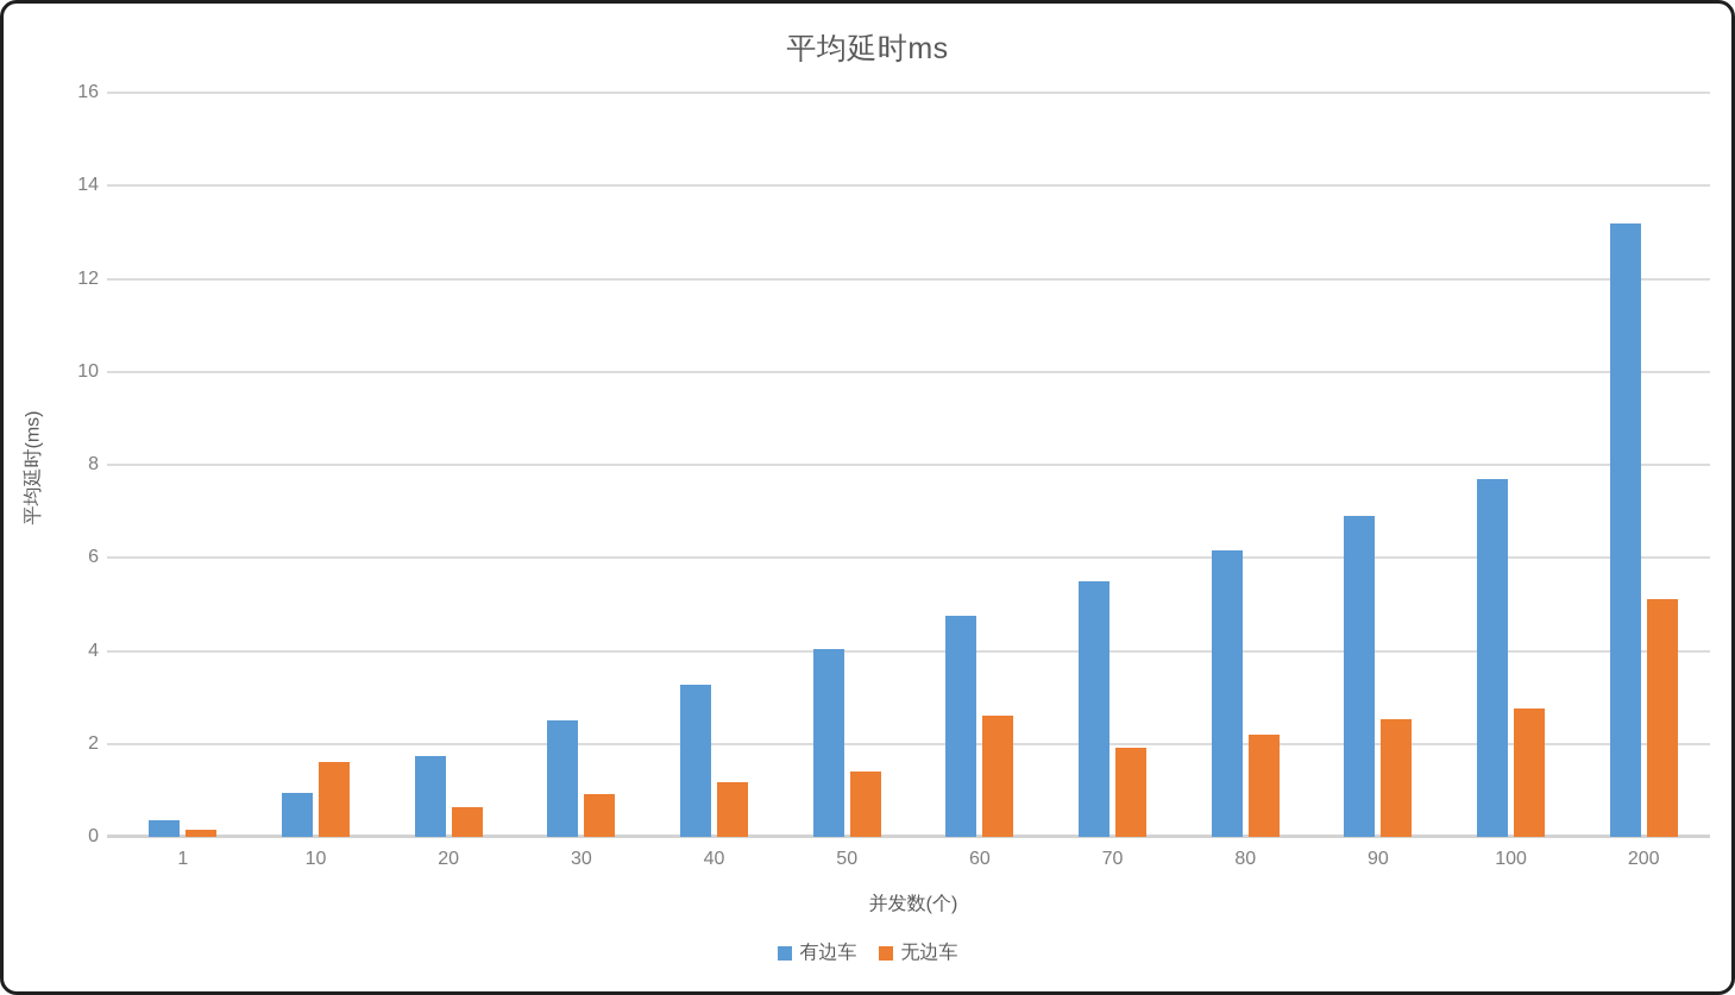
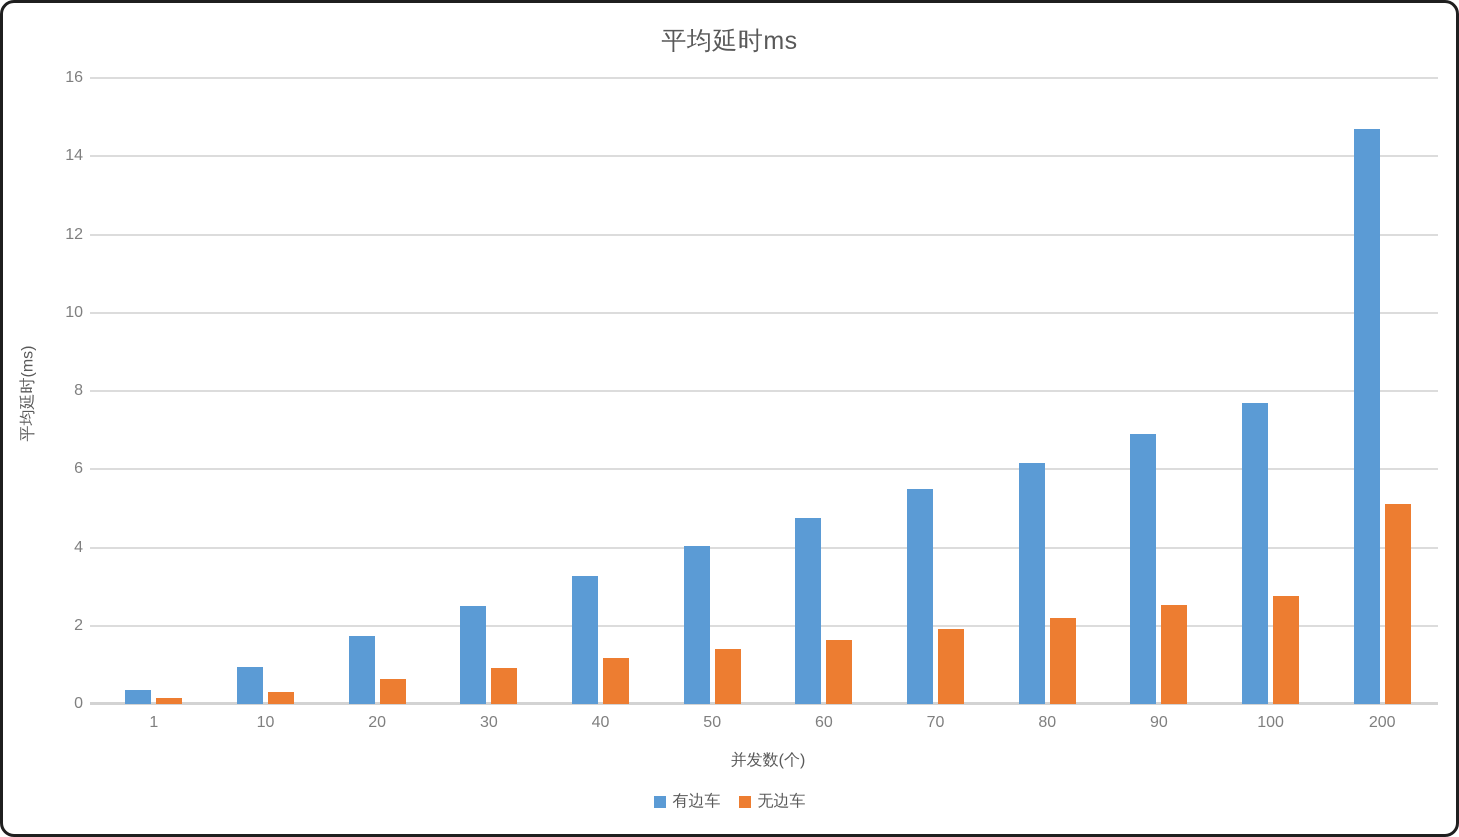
无边车/10: 1.6 -> 0.3
无边车/60: 2.6 -> 1.6
有边车/200: 13.2 -> 14.7
